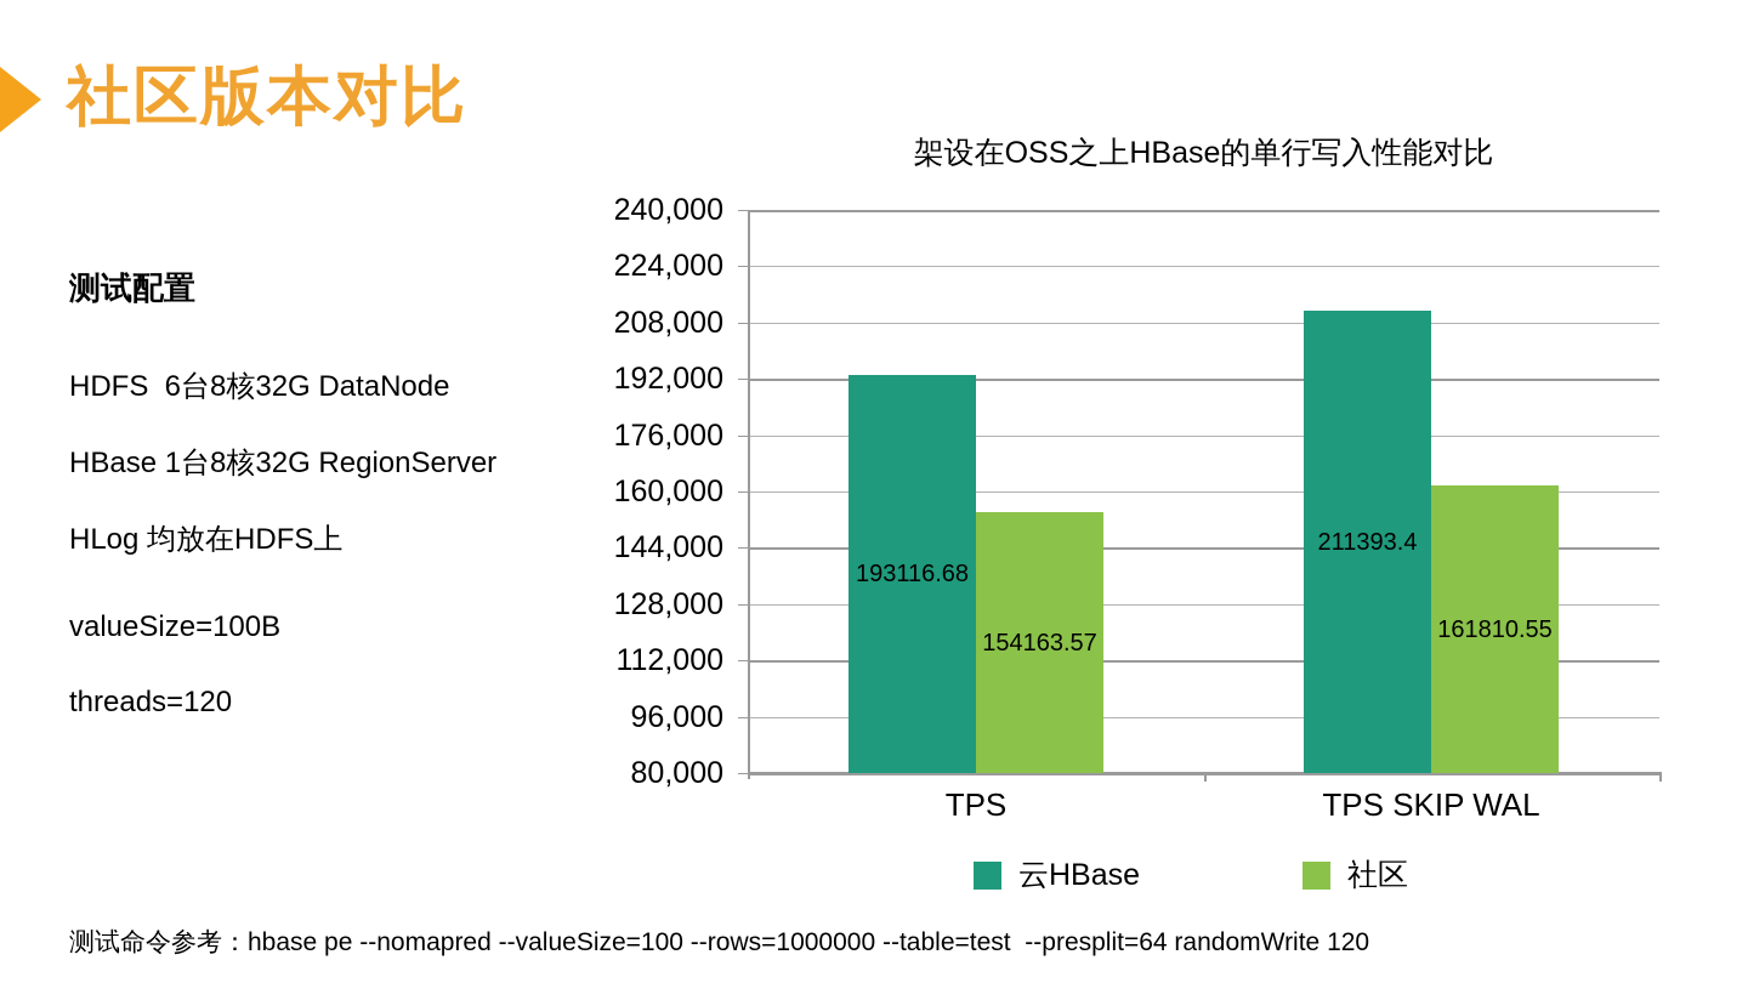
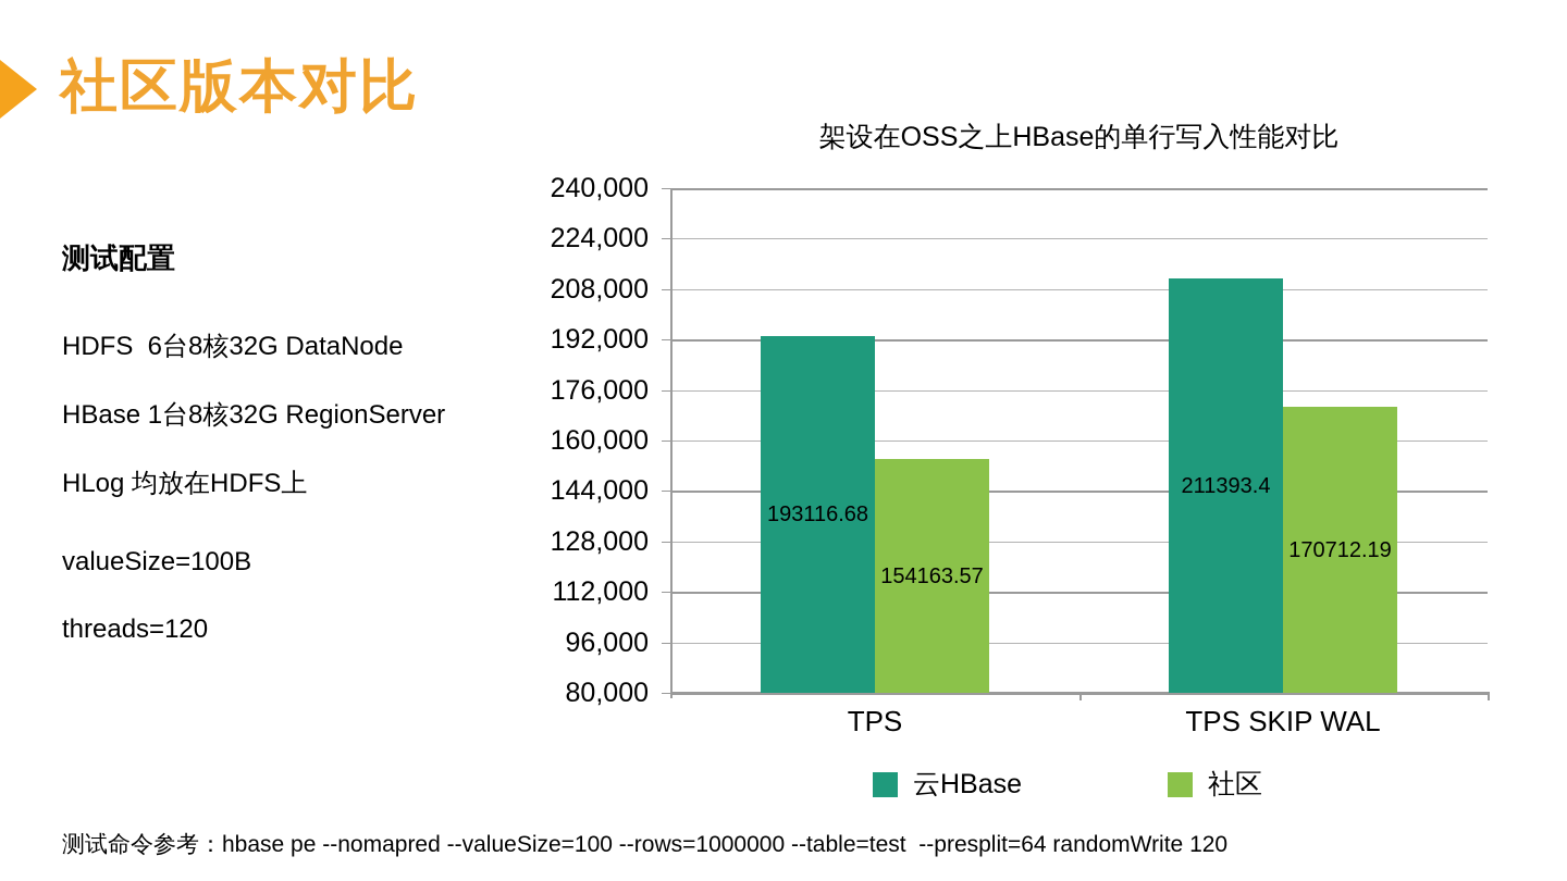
社区/TPS SKIP WAL: 161810.55 -> 170712.19
